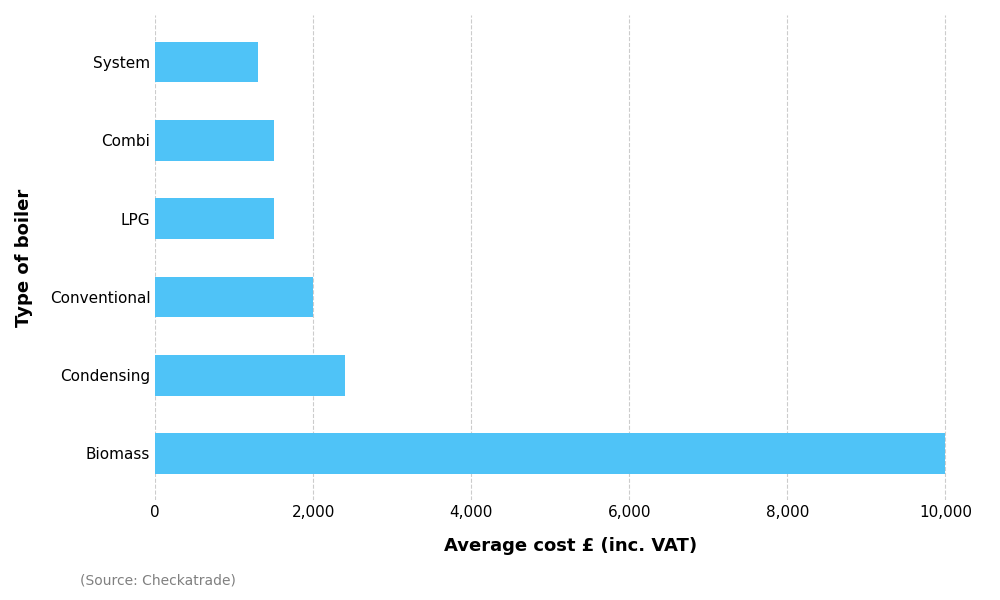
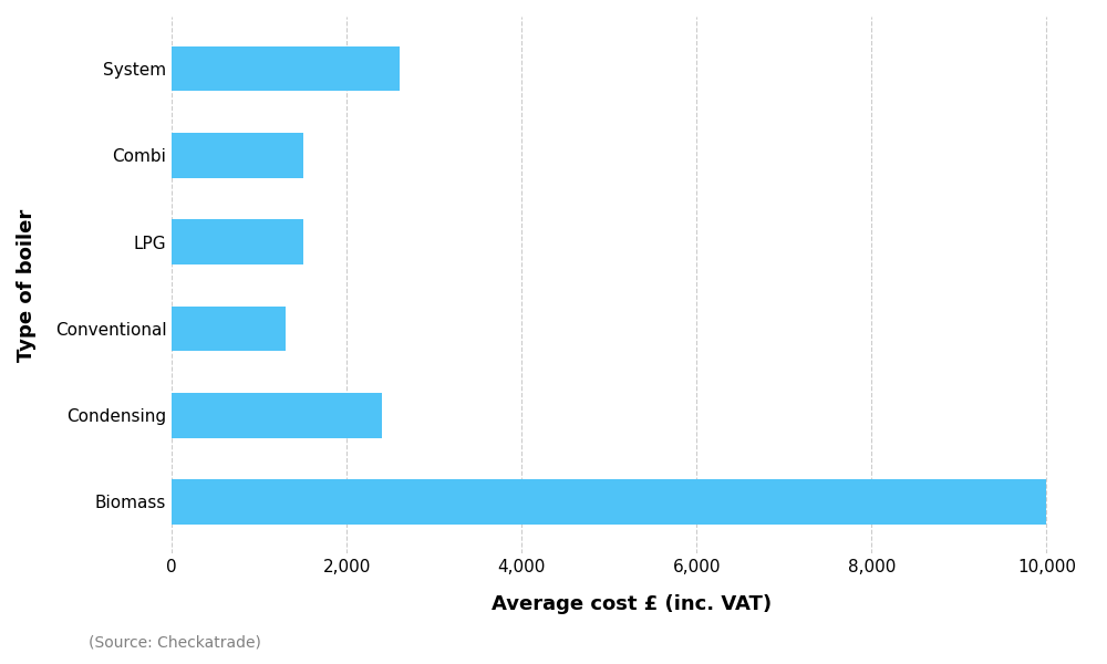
System: 1,300 -> 2,600
Conventional: 2,000 -> 1,300
